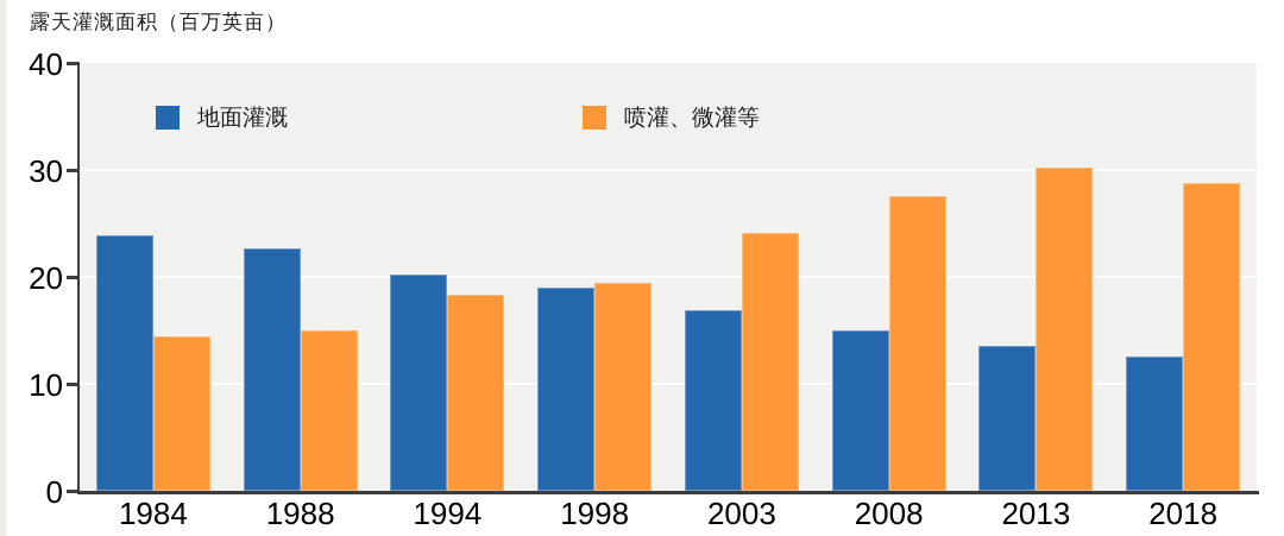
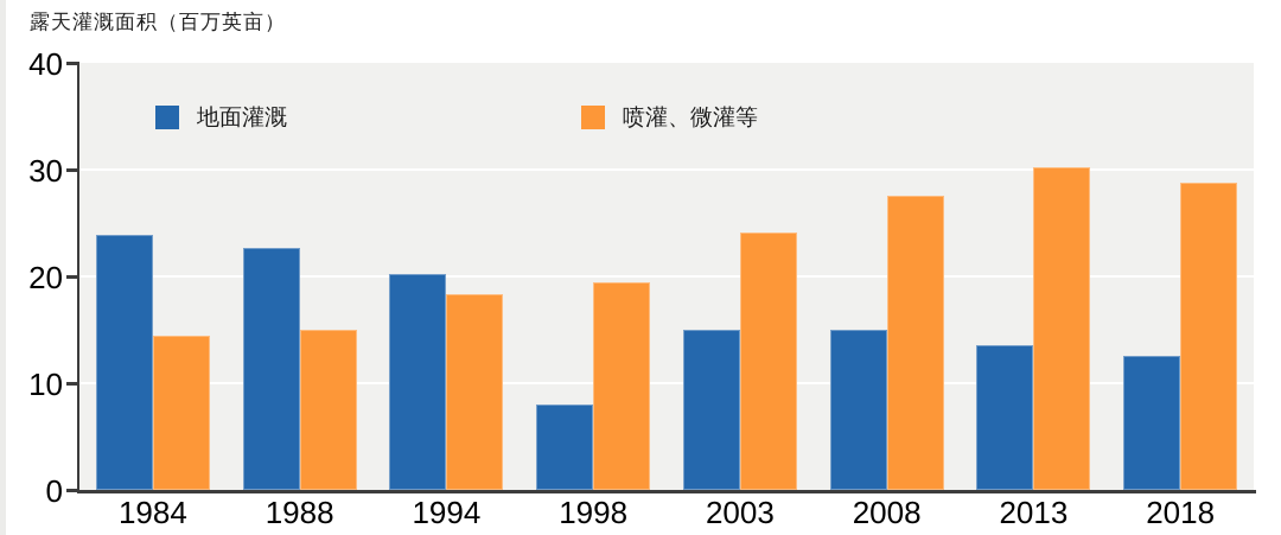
地面灌溉/1998: 19 -> 8
地面灌溉/2003: 17 -> 15
